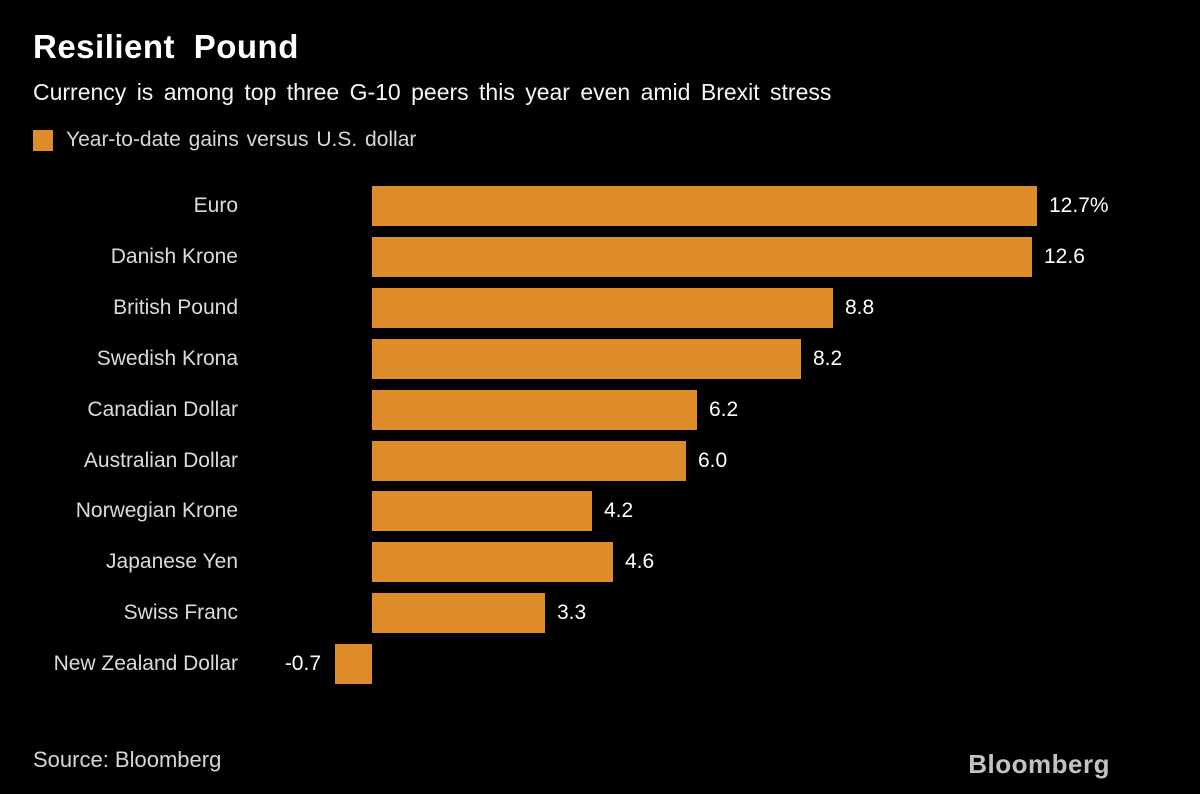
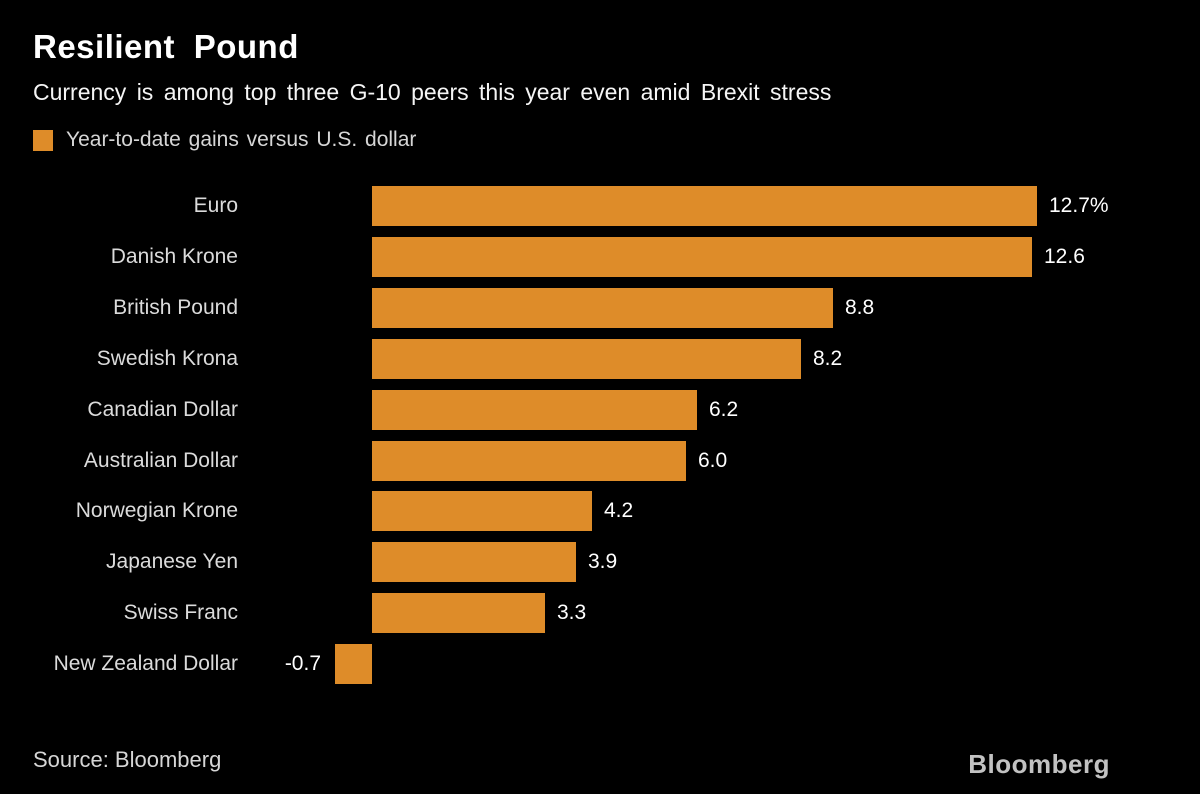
Japanese Yen: 4.6 -> 3.9
